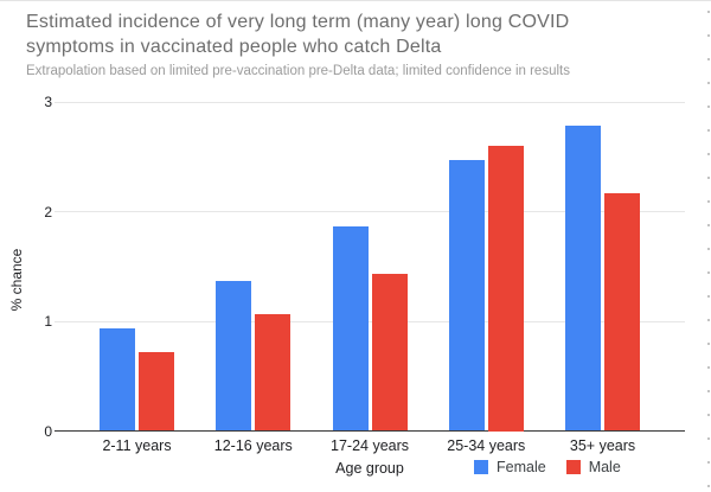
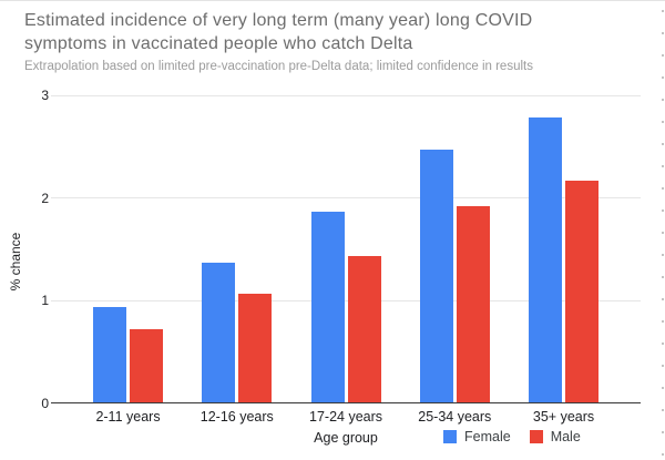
Male/25-34 years: 2.6 -> 1.9
